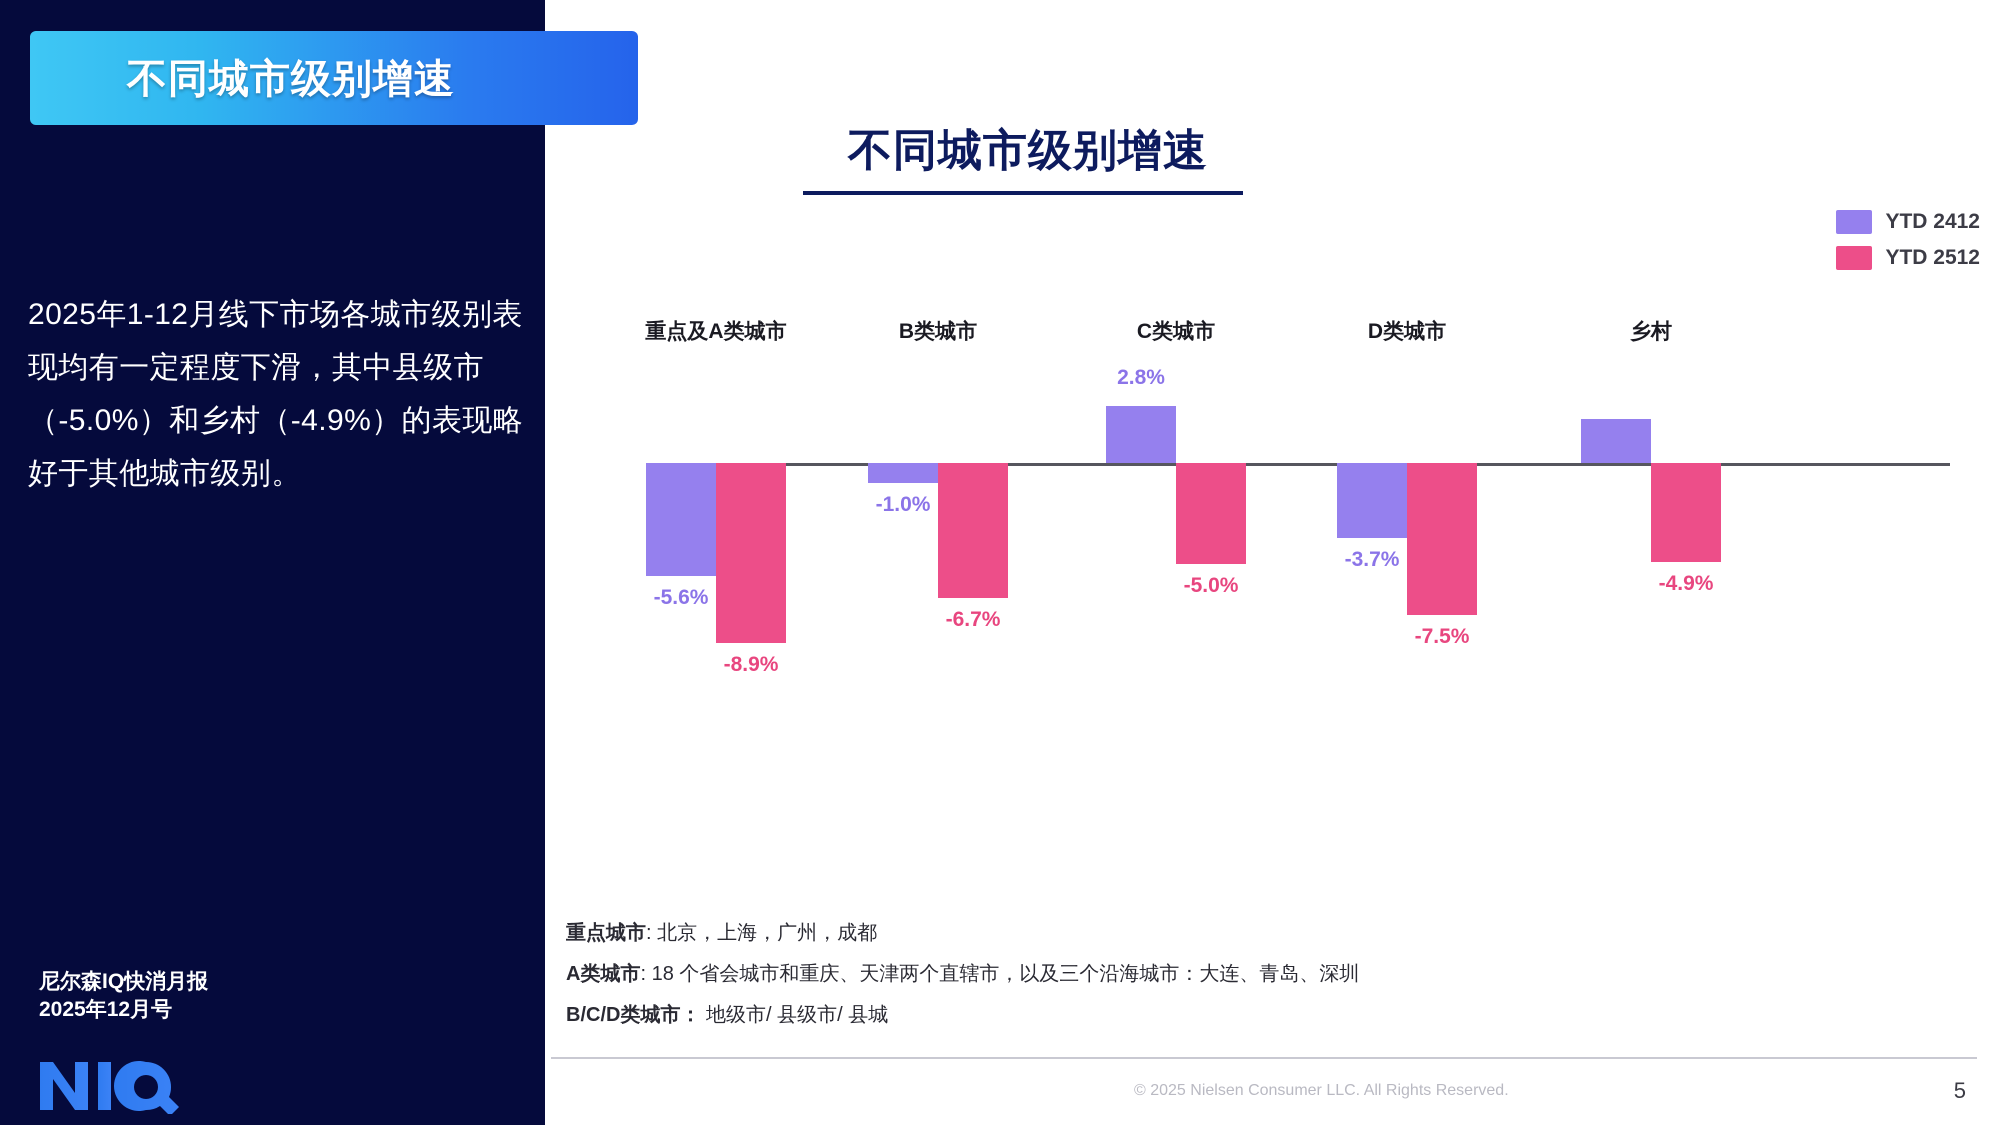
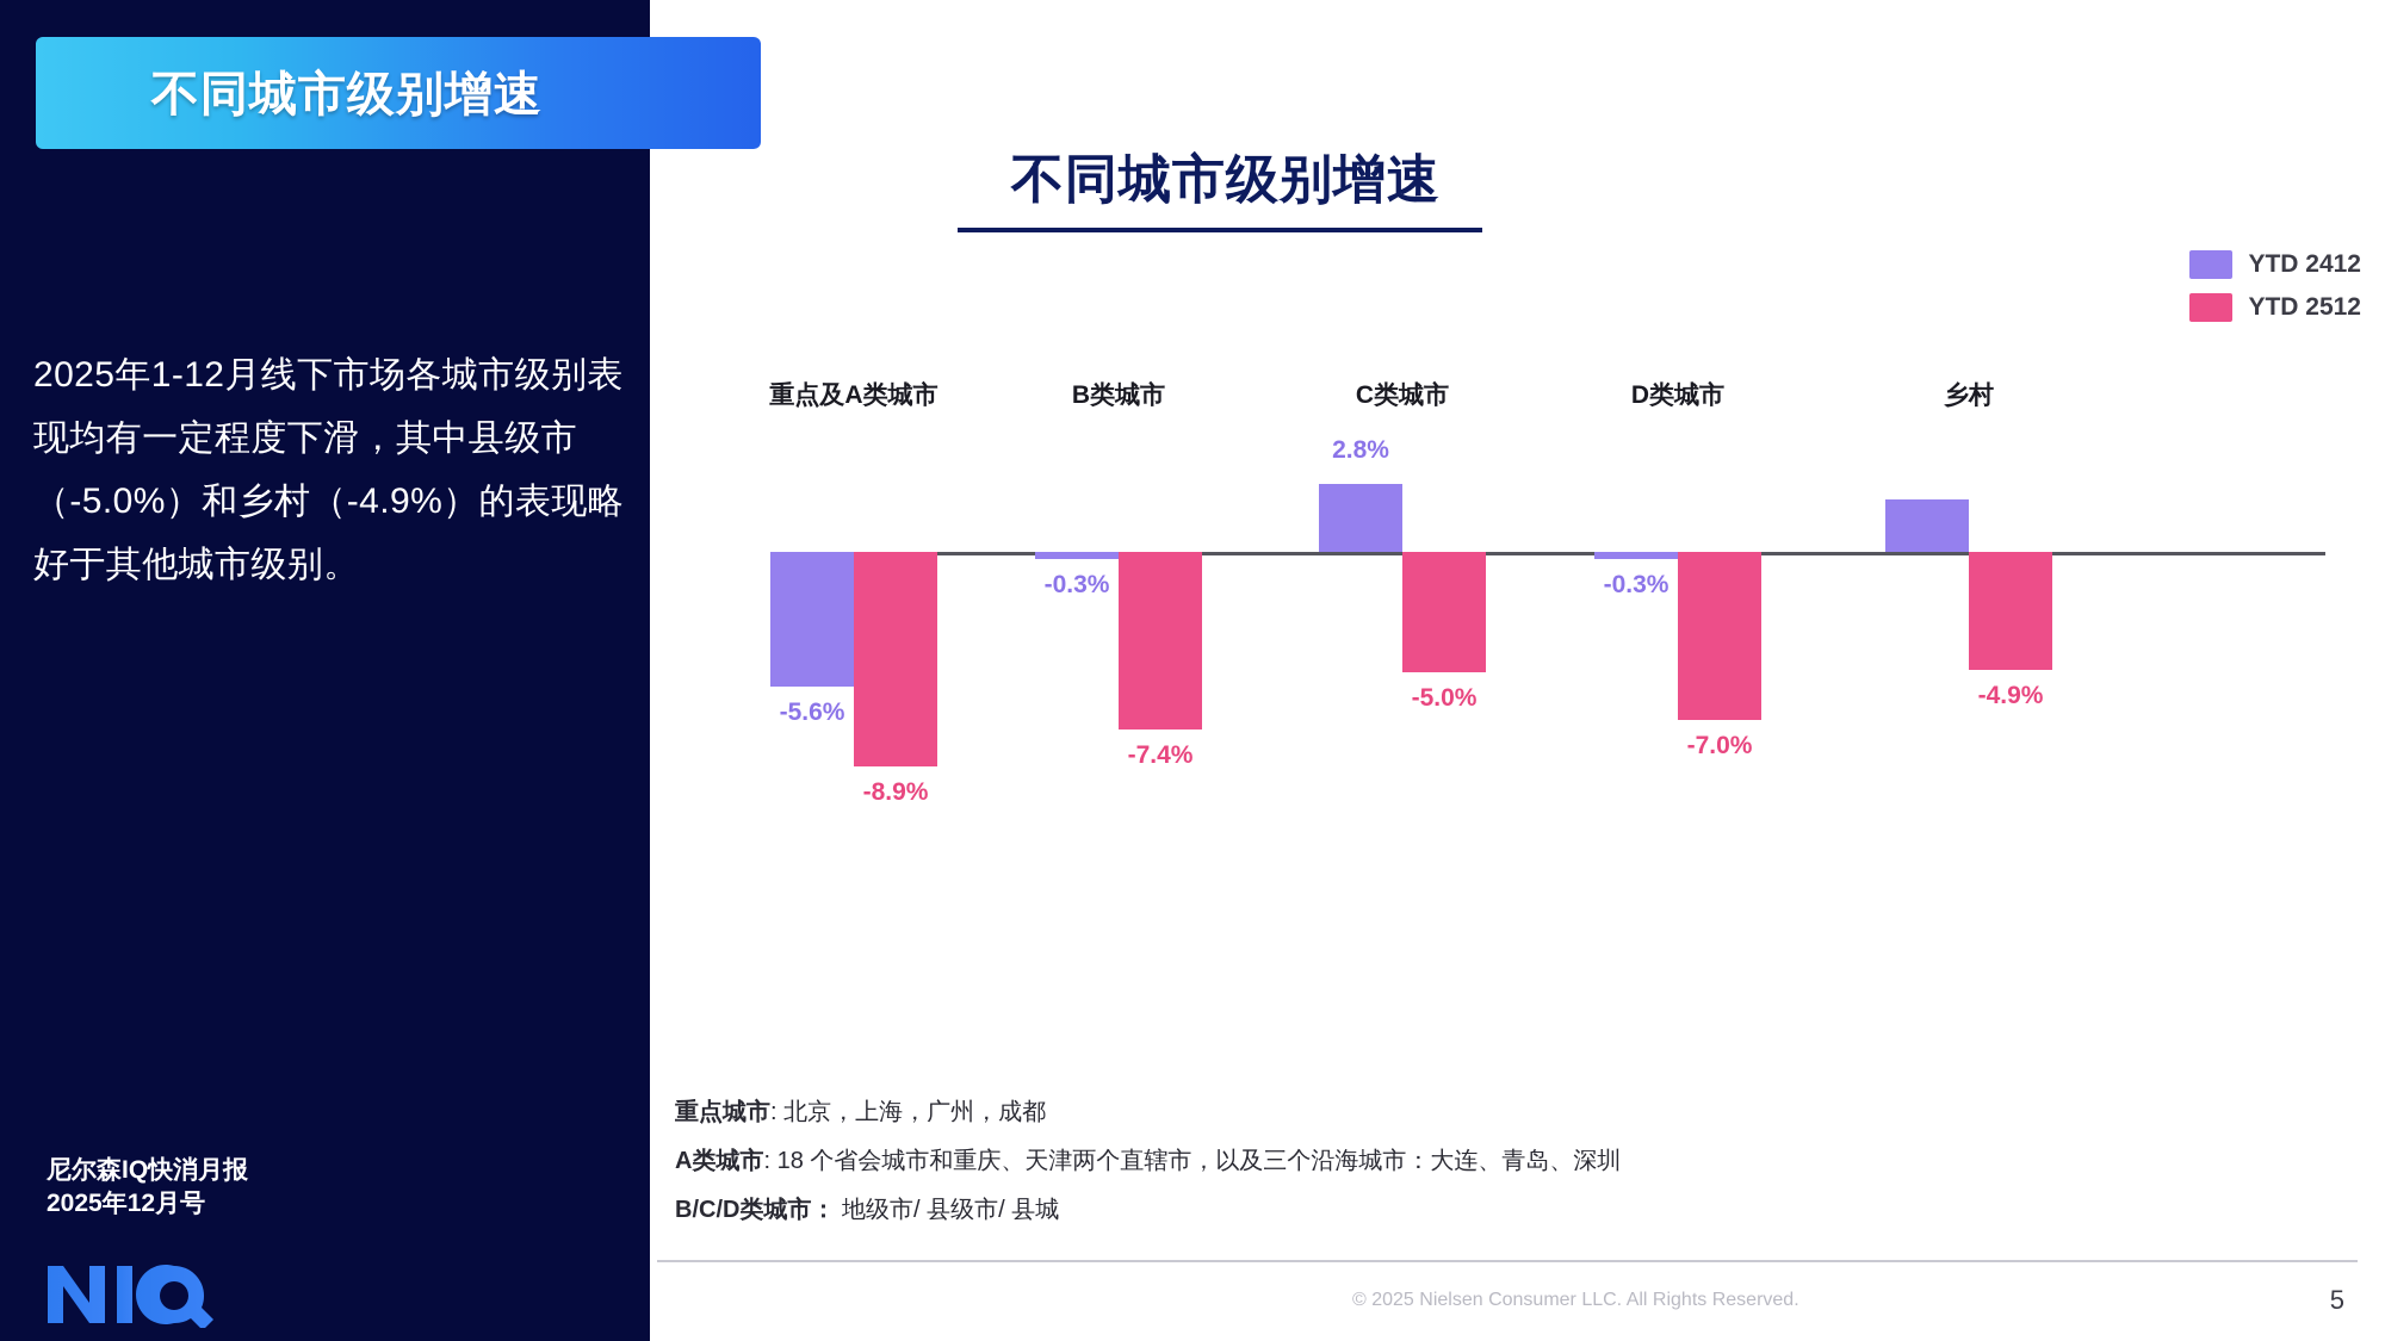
YTD 2412/B类城市: -1.0% -> -0.3%
YTD 2512/B类城市: -6.7% -> -7.4%
YTD 2412/D类城市: -3.7% -> -0.3%
YTD 2512/D类城市: -7.5% -> -7.0%
